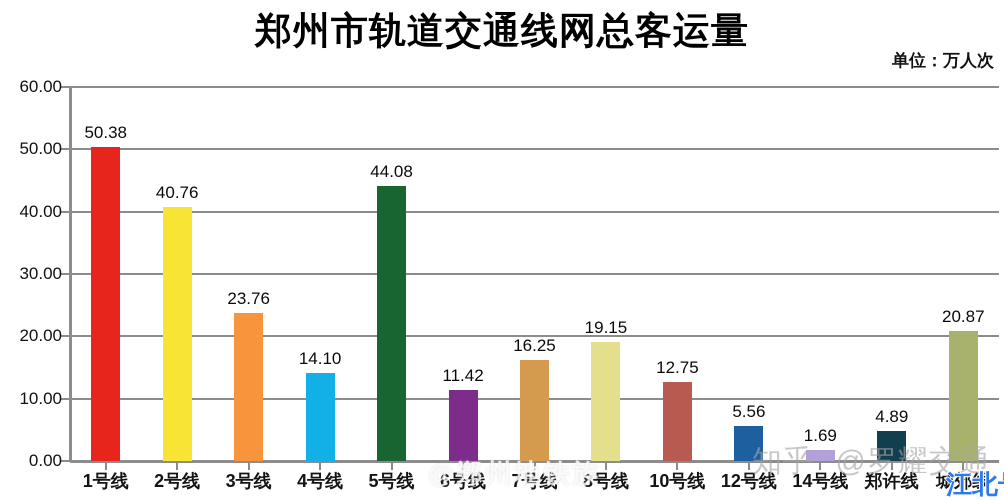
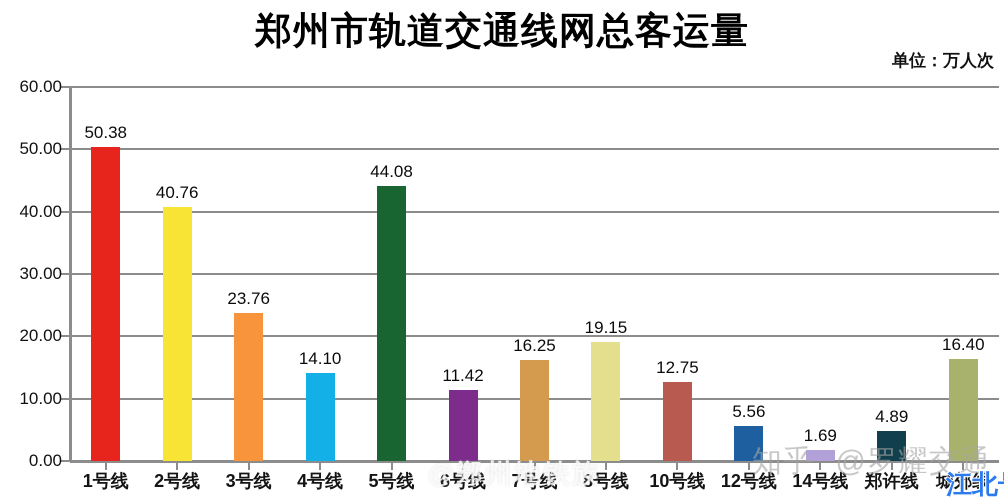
城郊线: 20.87 -> 16.40
